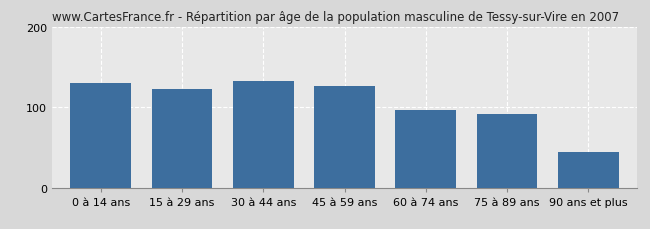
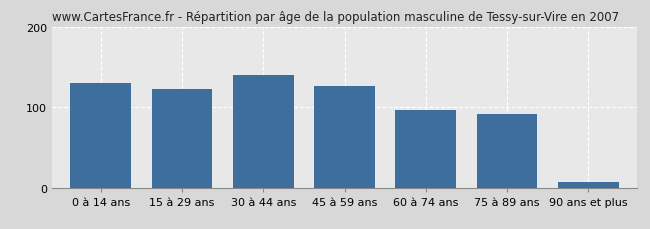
30 à 44 ans: 132 -> 140
90 ans et plus: 44 -> 7
